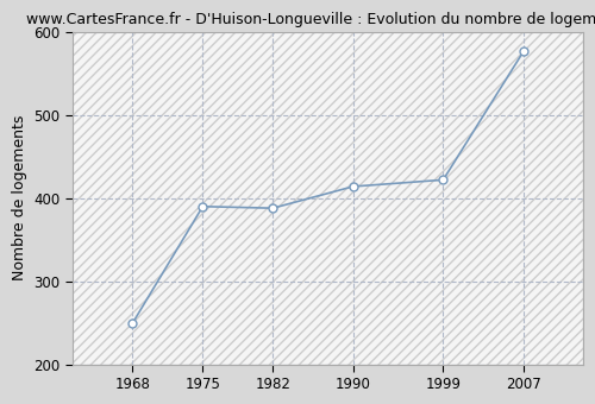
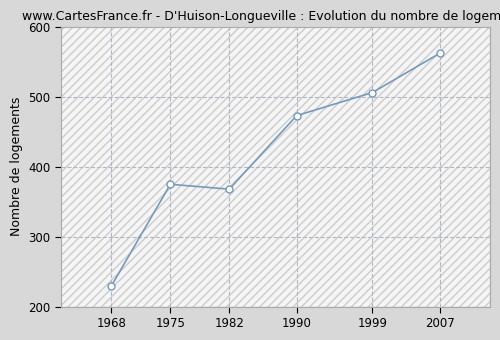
1968: 250 -> 230
1975: 390 -> 375
1982: 388 -> 368
1990: 414 -> 473
1999: 422 -> 506
2007: 576 -> 562
